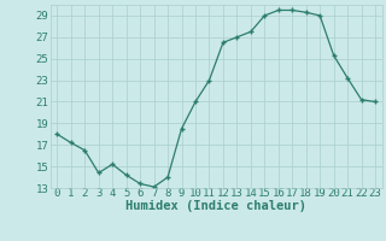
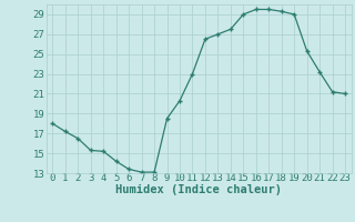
3: 14.4 -> 15.3
8: 14.0 -> 13.1
10: 21.0 -> 20.3
